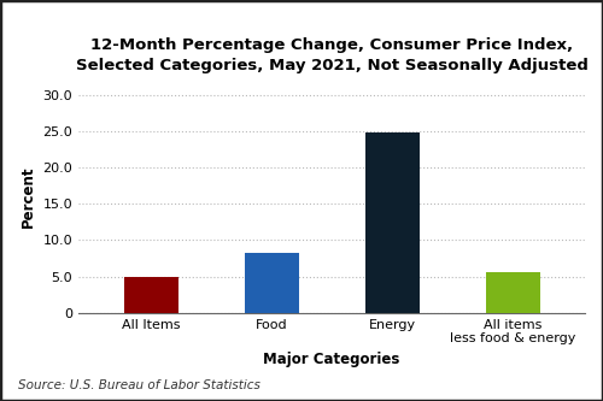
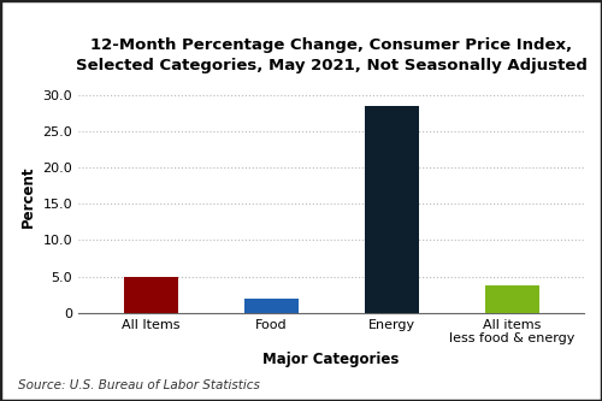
Food: 8.2 -> 2.0
Energy: 24.8 -> 28.5
All items less food & energy: 5.6 -> 3.8
